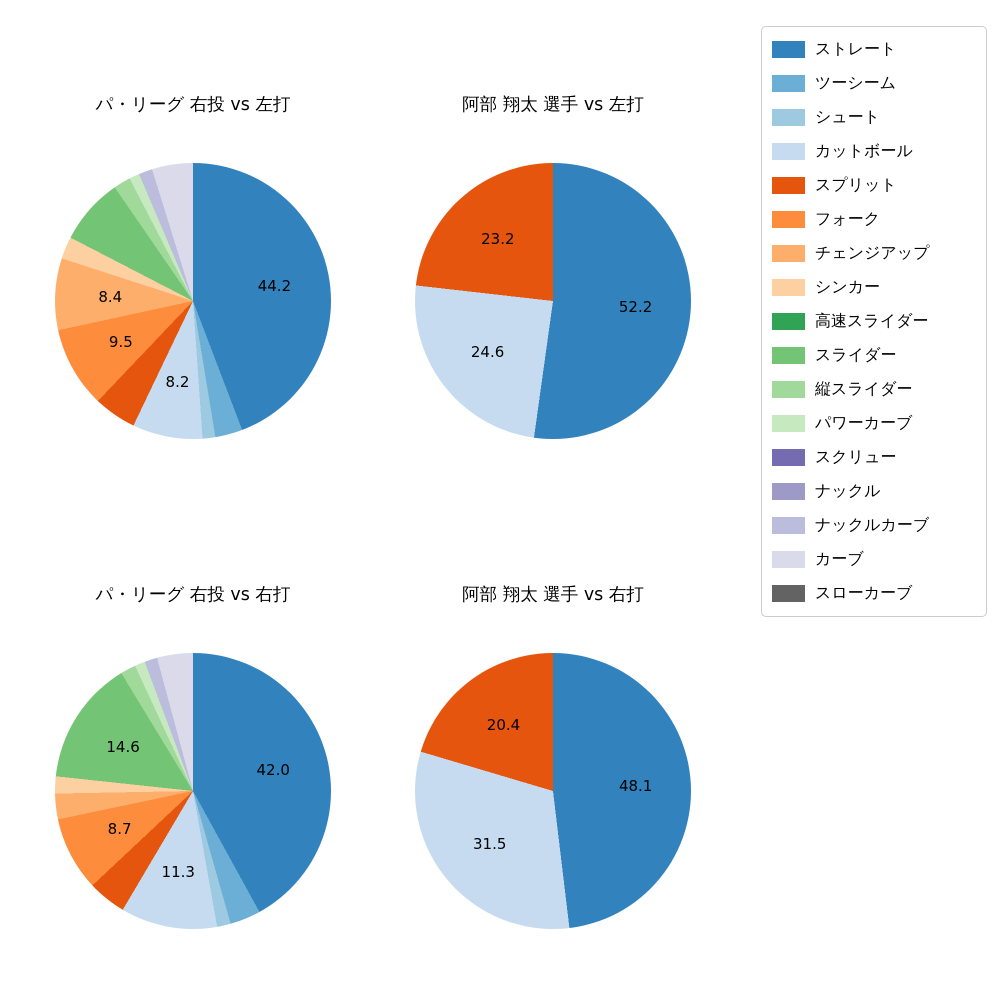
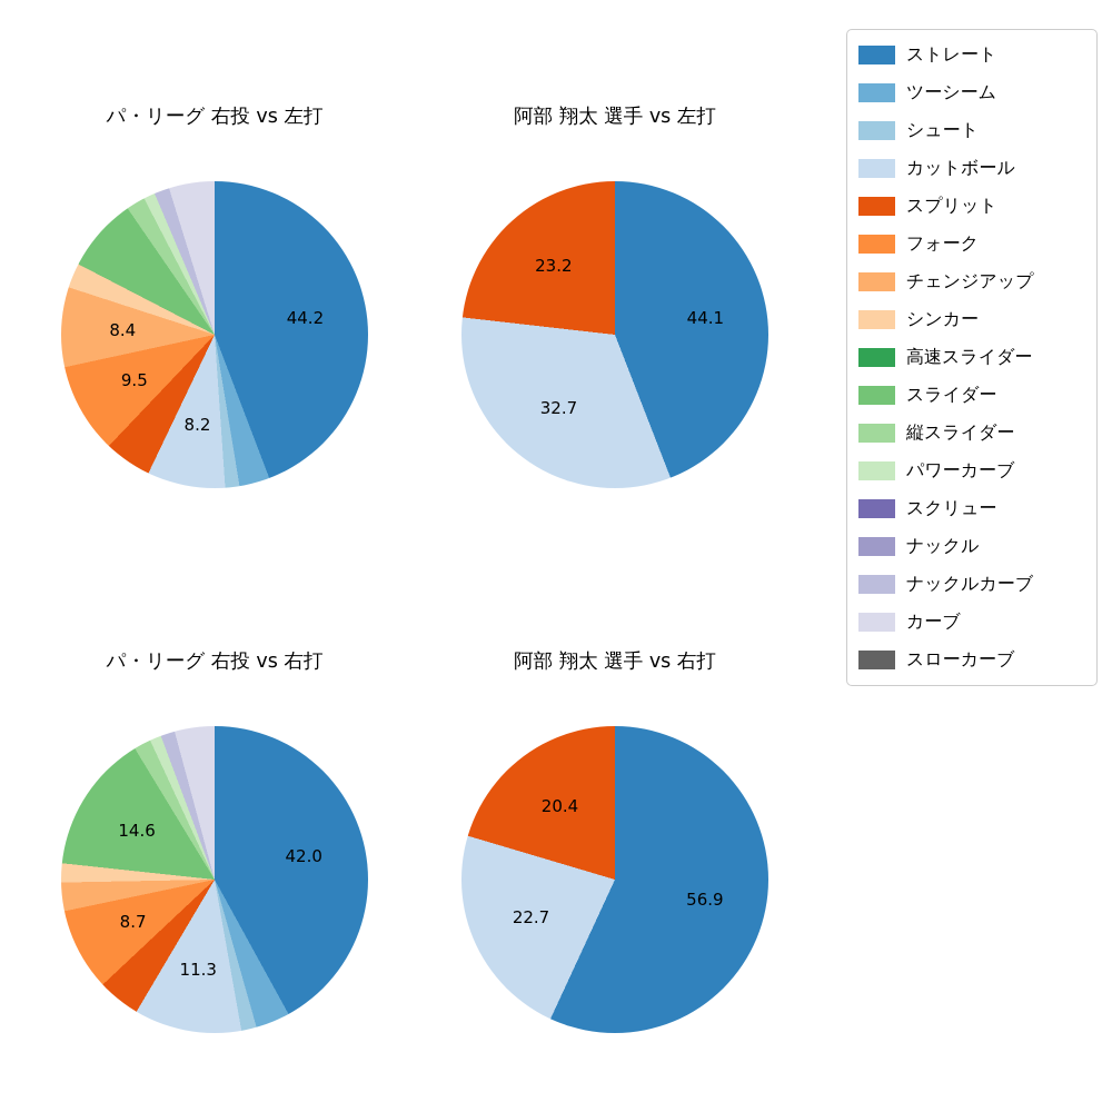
阿部 翔太 選手 vs 左打/ストレート: 52.2 -> 44.1
阿部 翔太 選手 vs 左打/カットボール: 24.6 -> 32.7
阿部 翔太 選手 vs 右打/ストレート: 48.1 -> 56.9
阿部 翔太 選手 vs 右打/カットボール: 31.5 -> 22.7
